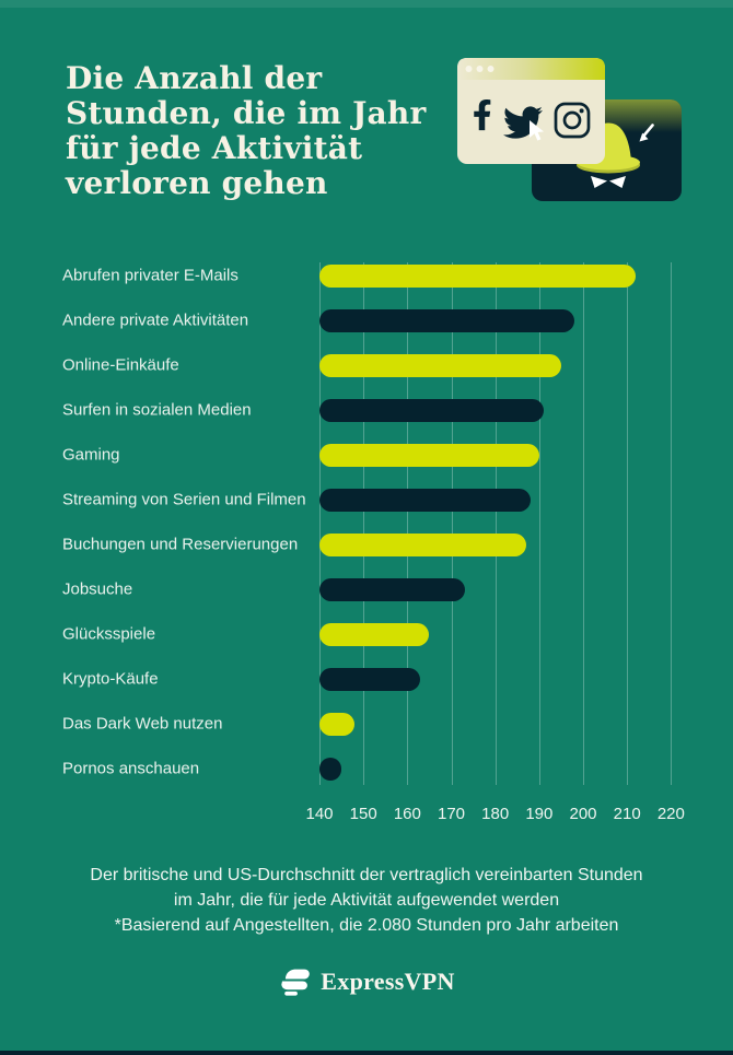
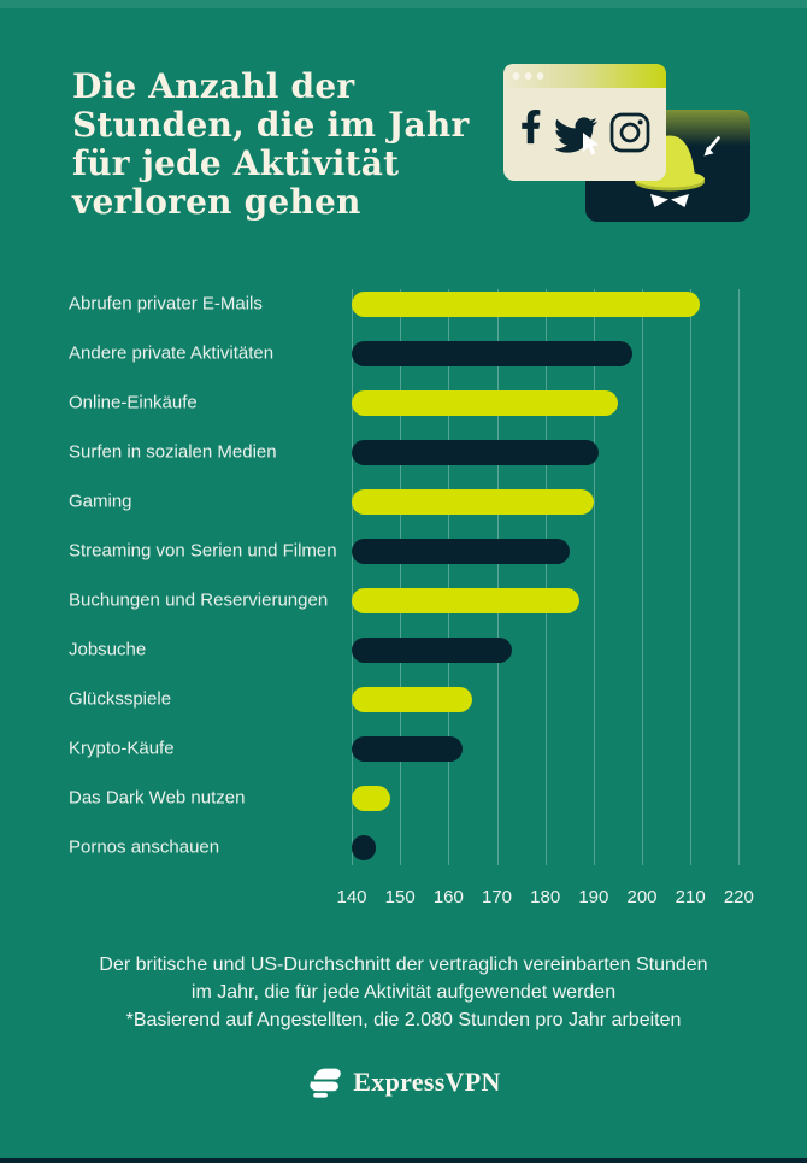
Streaming von Serien und Filmen: 188 -> 185
